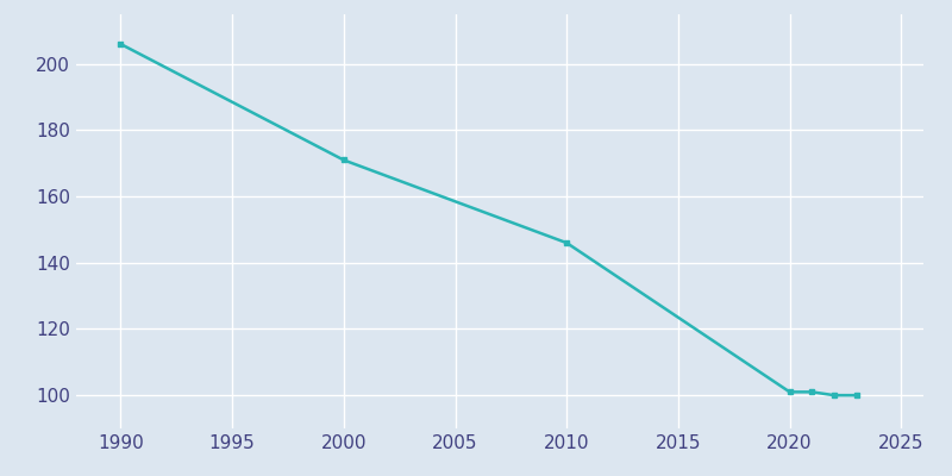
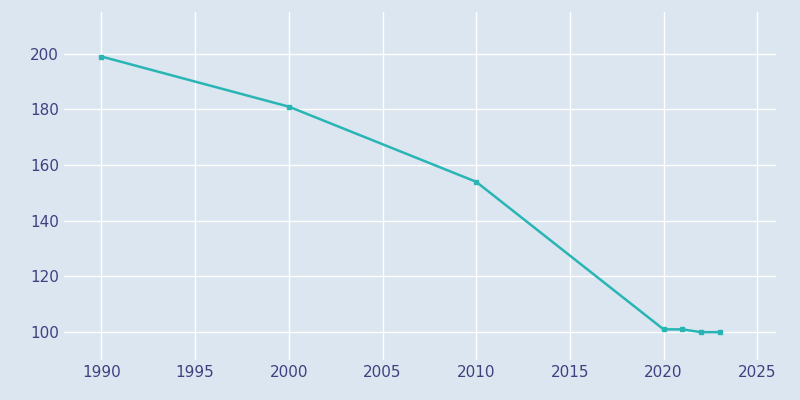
1990: 206 -> 199
2000: 171 -> 181
2010: 146 -> 154
